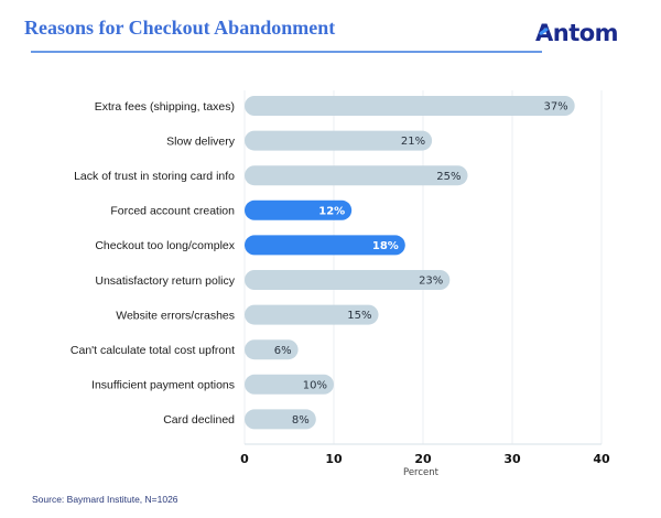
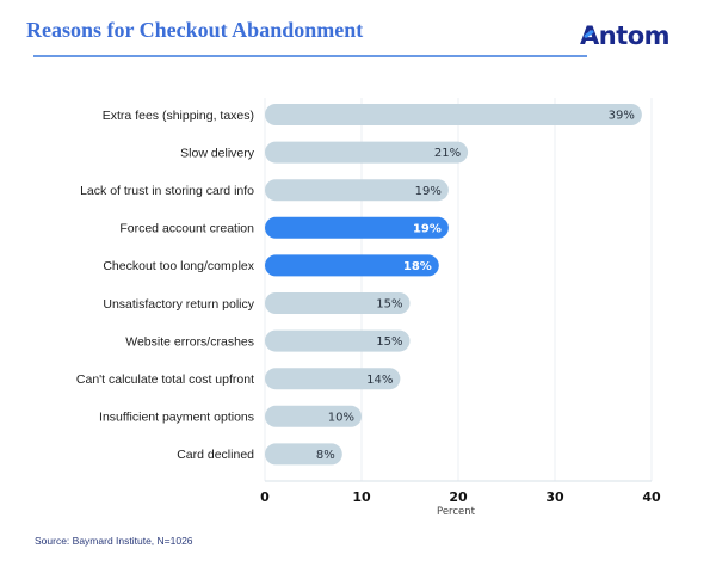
Extra fees (shipping, taxes): 37% -> 39%
Lack of trust in storing card info: 25% -> 19%
Forced account creation: 12% -> 19%
Unsatisfactory return policy: 23% -> 15%
Can't calculate total cost upfront: 6% -> 14%
